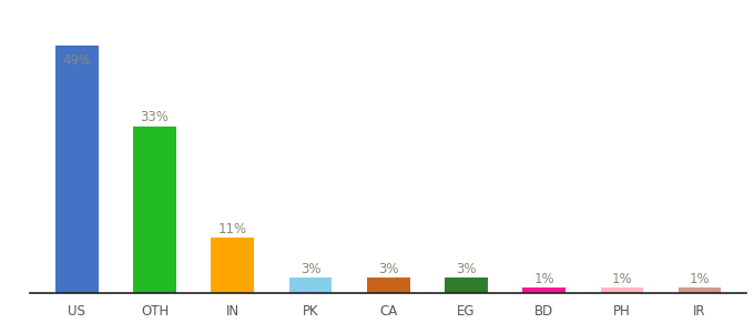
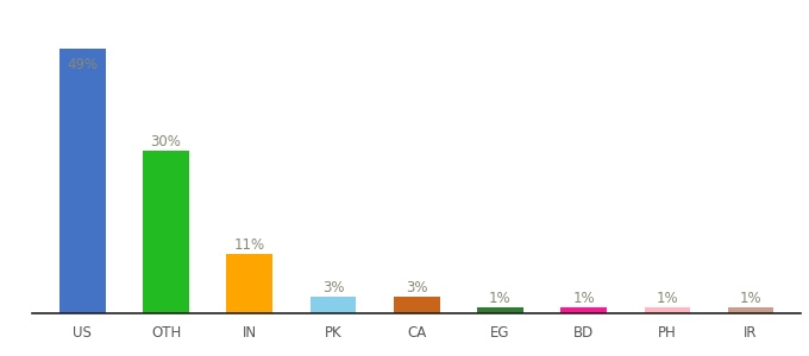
OTH: 33% -> 30%
EG: 3% -> 1%
